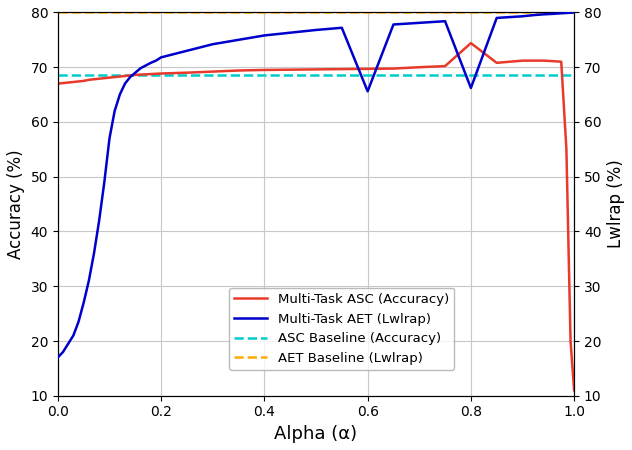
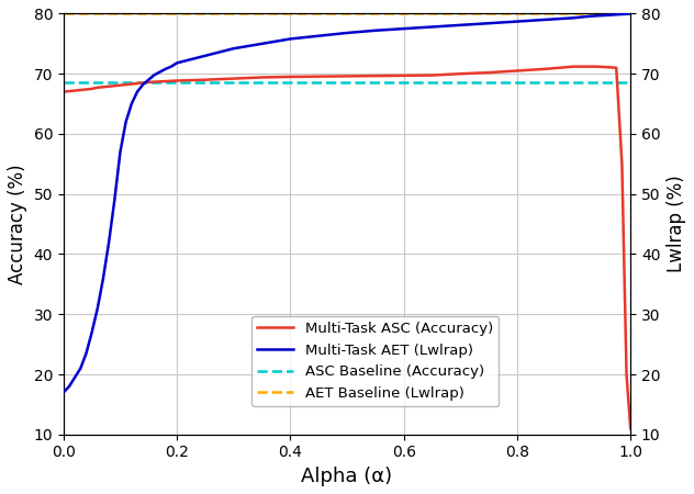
Multi-Task AET (Lwlrap)/0.6: 65.6 -> 77.5
Multi-Task ASC (Accuracy)/0.8: 74.4 -> 70.5
Multi-Task AET (Lwlrap)/0.8: 66.2 -> 78.7
